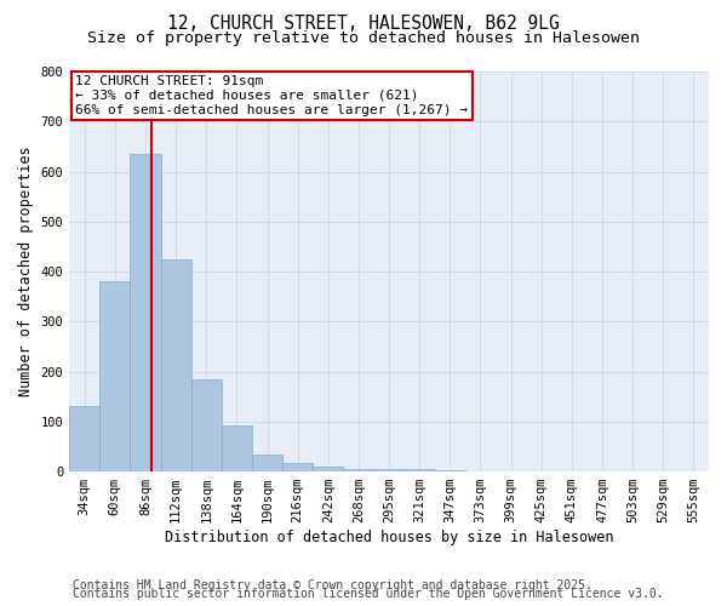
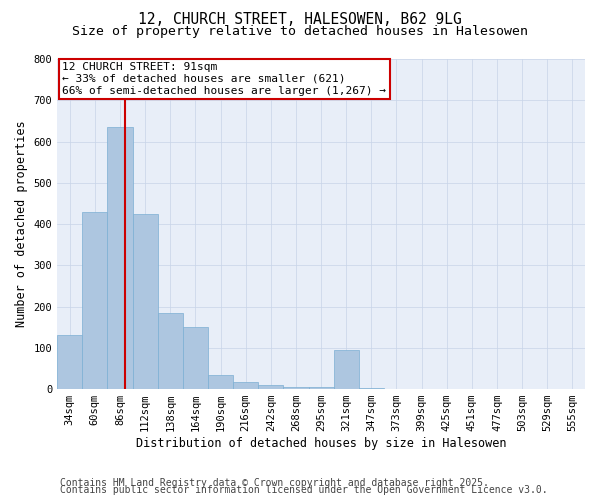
60sqm: 380 -> 430
164sqm: 92 -> 150
321sqm: 6 -> 95
